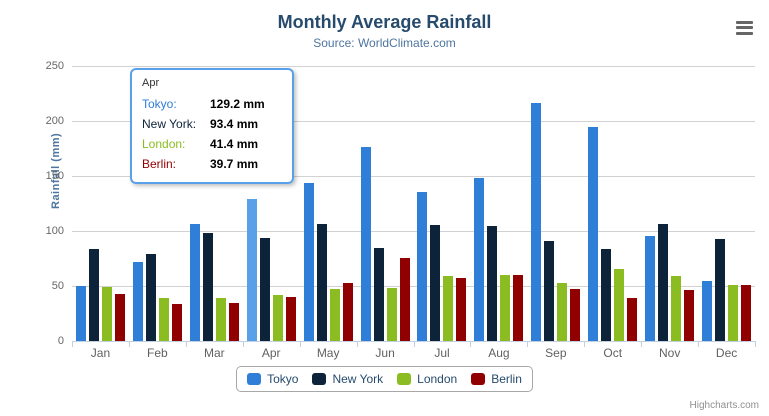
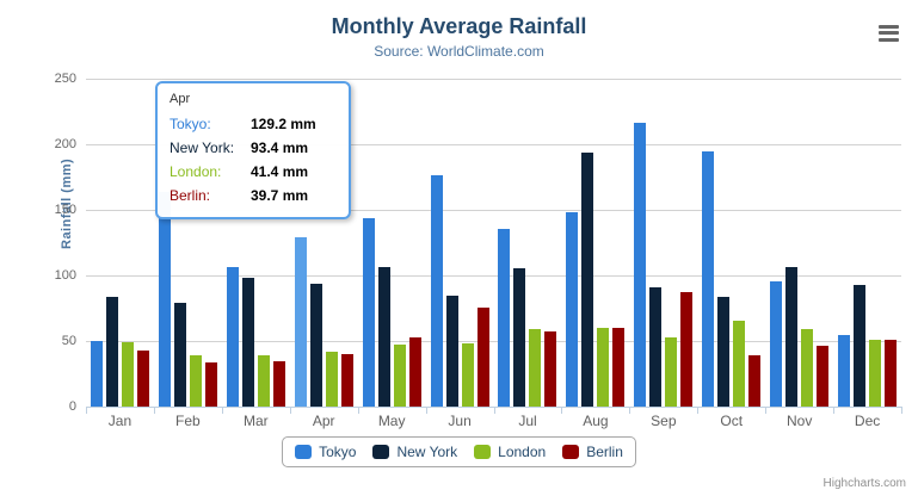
Tokyo/Feb: 72 -> 164
New York/Aug: 104 -> 194
Berlin/Sep: 48 -> 87
